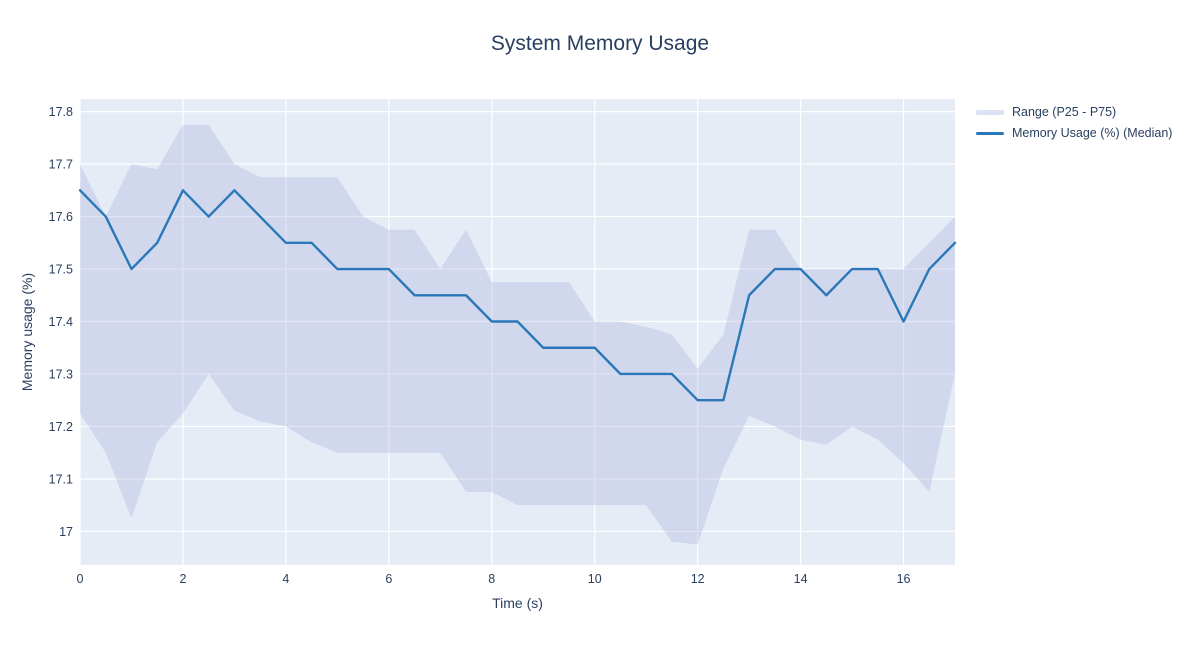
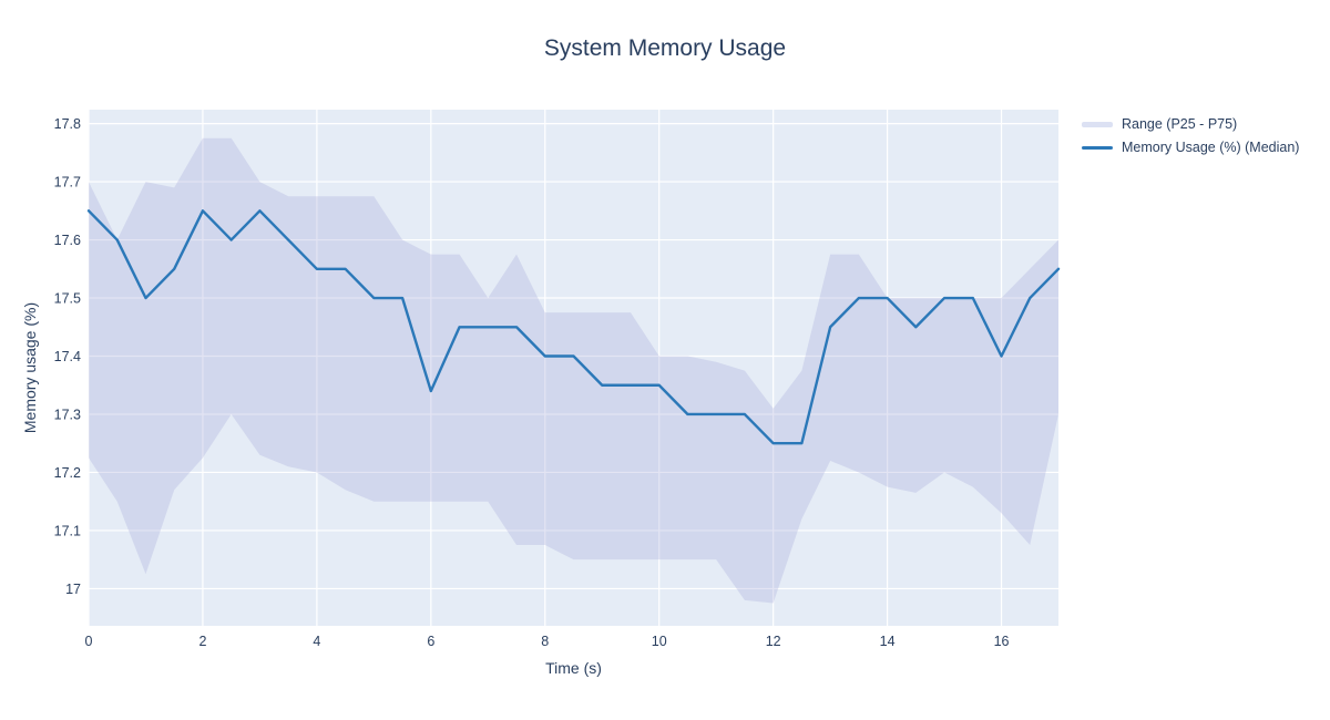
Memory Usage (%) (Median)/6: 17.50 -> 17.34
